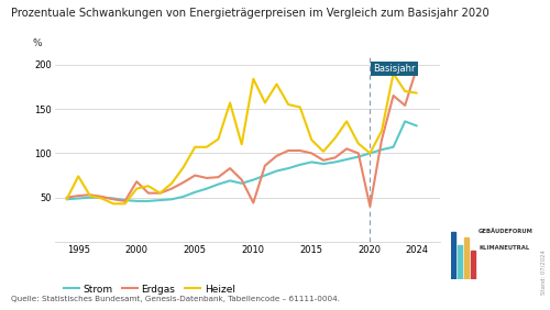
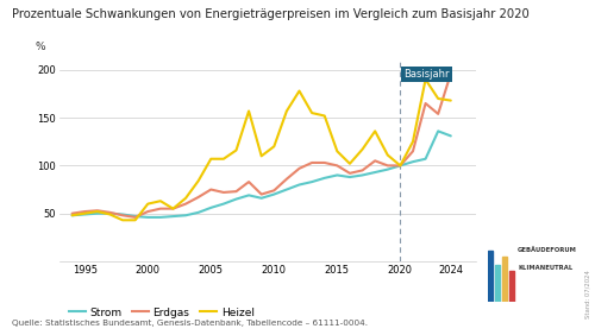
Heizel/1995: 74 -> 50
Erdgas/2000: 68 -> 52
Erdgas/2010: 44 -> 74
Heizel/2010: 184 -> 120
Erdgas/2020: 40 -> 100
